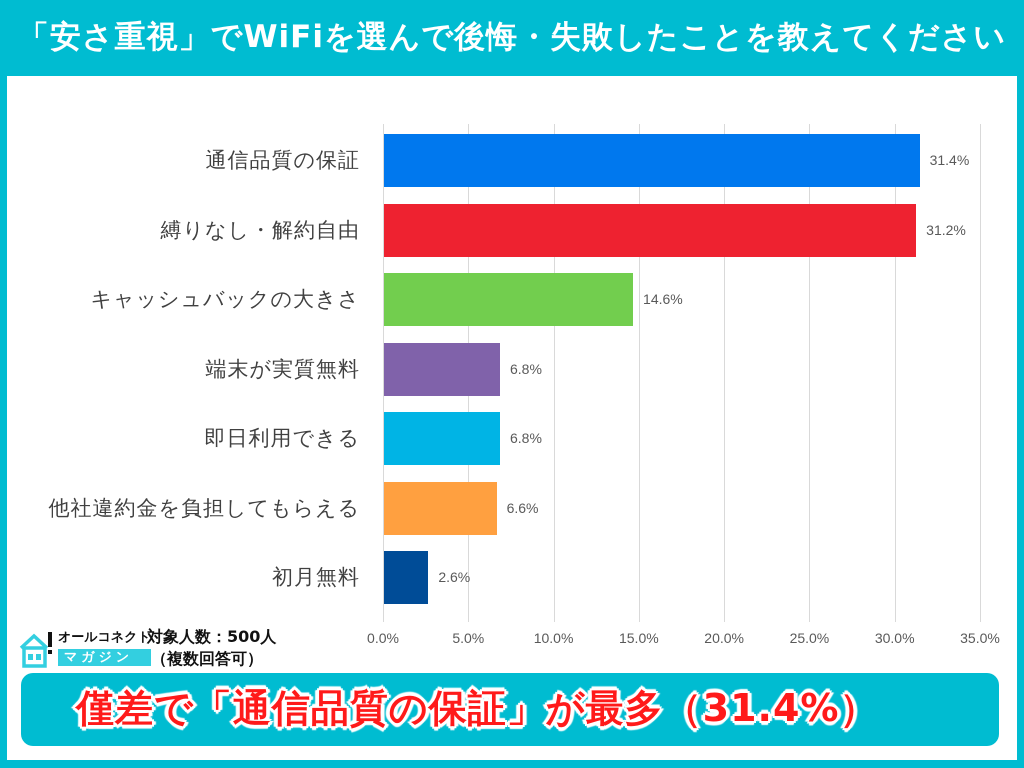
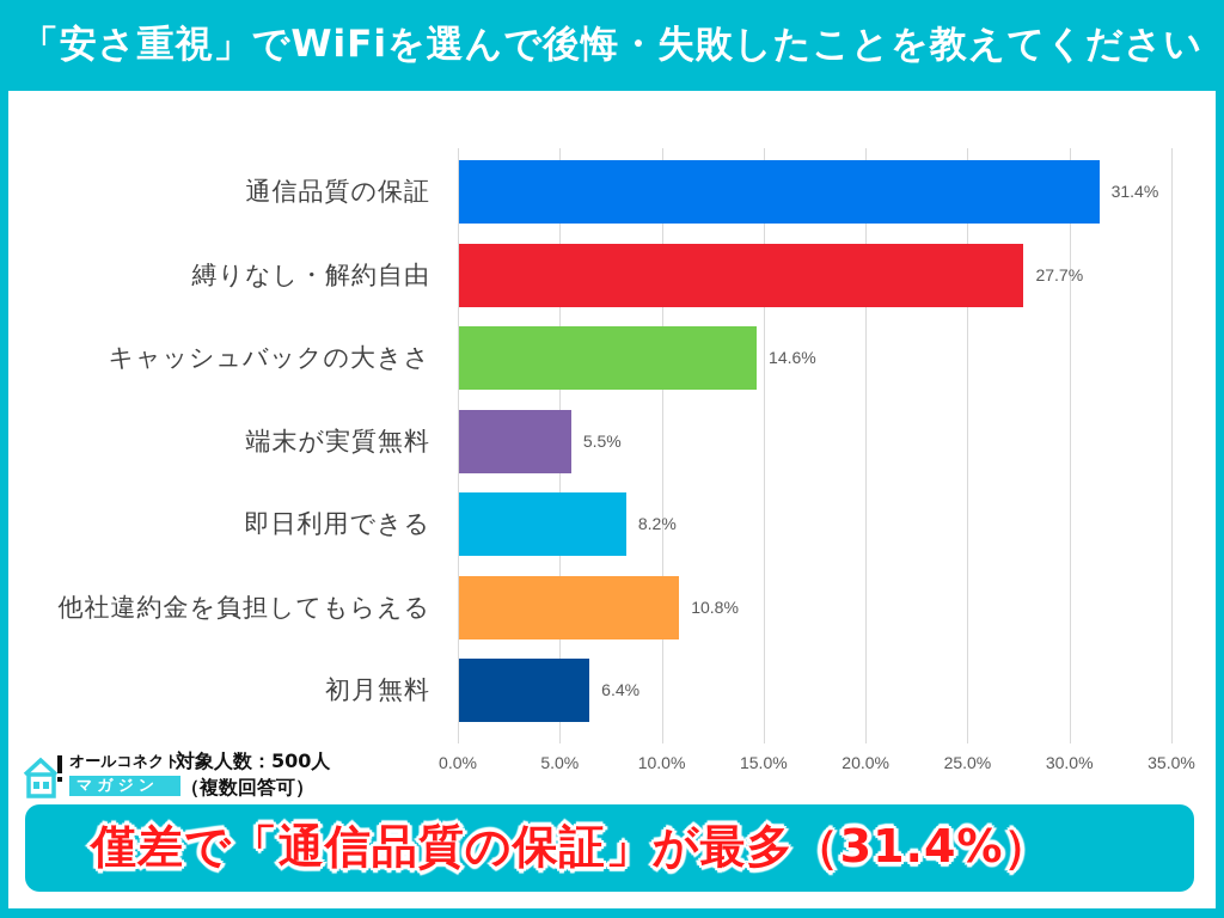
縛りなし・解約自由: 31.2% -> 27.7%
端末が実質無料: 6.8% -> 5.5%
即日利用できる: 6.8% -> 8.2%
他社違約金を負担してもらえる: 6.6% -> 10.8%
初月無料: 2.6% -> 6.4%
